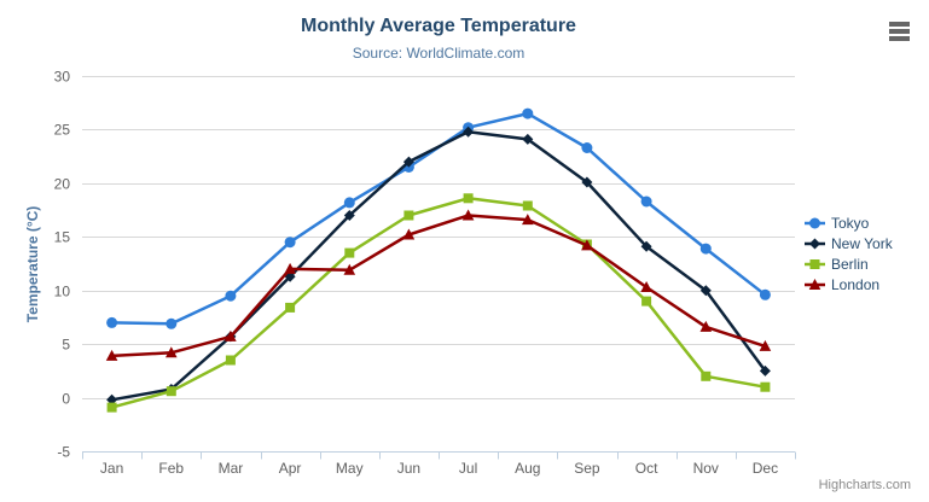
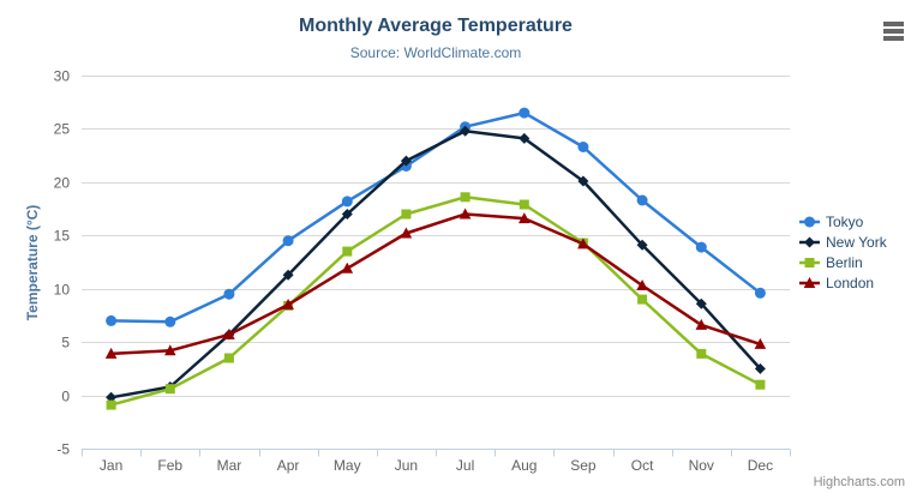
London/Apr: 12 -> 8
New York/Nov: 10 -> 9
Berlin/Nov: 2 -> 4
